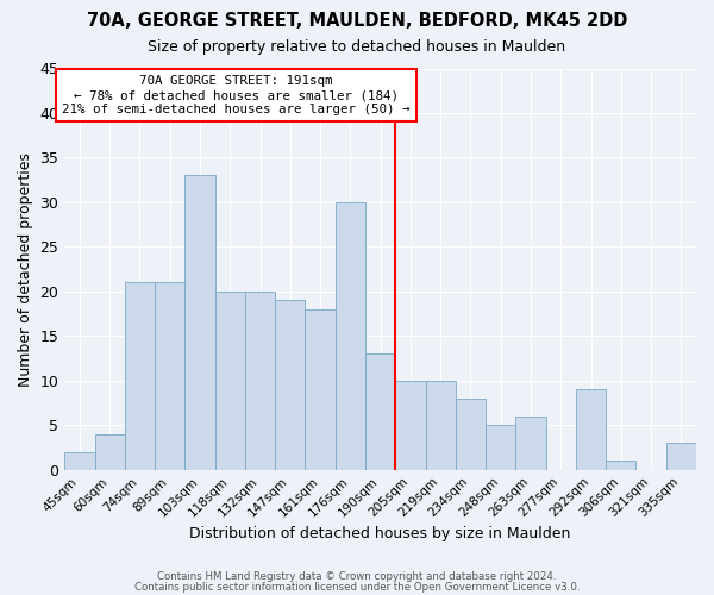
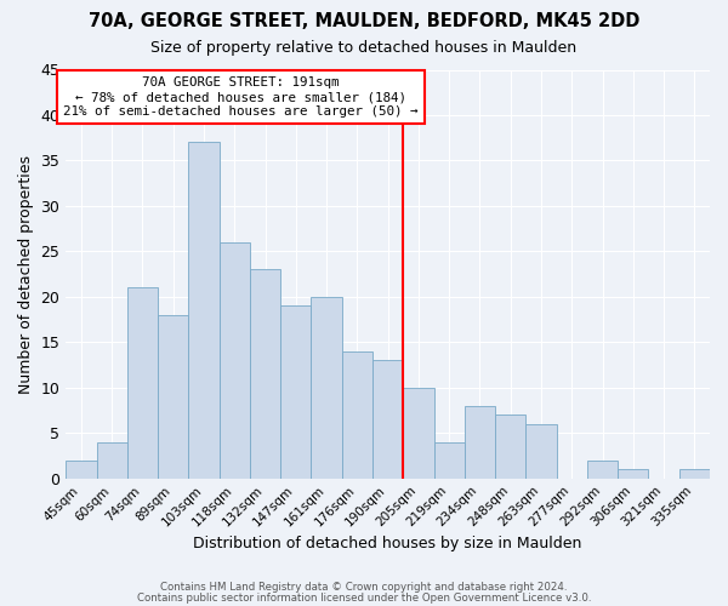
89sqm: 21 -> 18
103sqm: 33 -> 37
118sqm: 20 -> 26
132sqm: 20 -> 23
161sqm: 18 -> 20
176sqm: 30 -> 14
219sqm: 10 -> 4
248sqm: 5 -> 7
292sqm: 9 -> 2
335sqm: 3 -> 1
